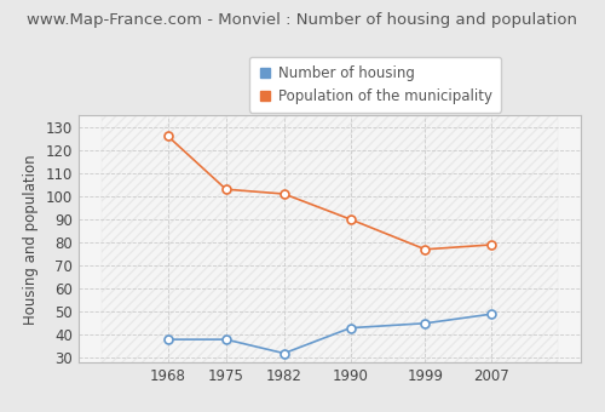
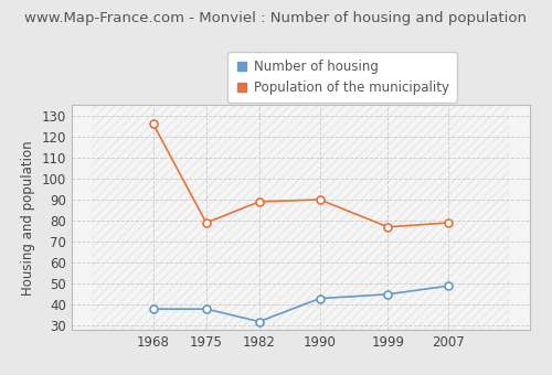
Population of the municipality/1975: 103 -> 79
Population of the municipality/1982: 101 -> 89
